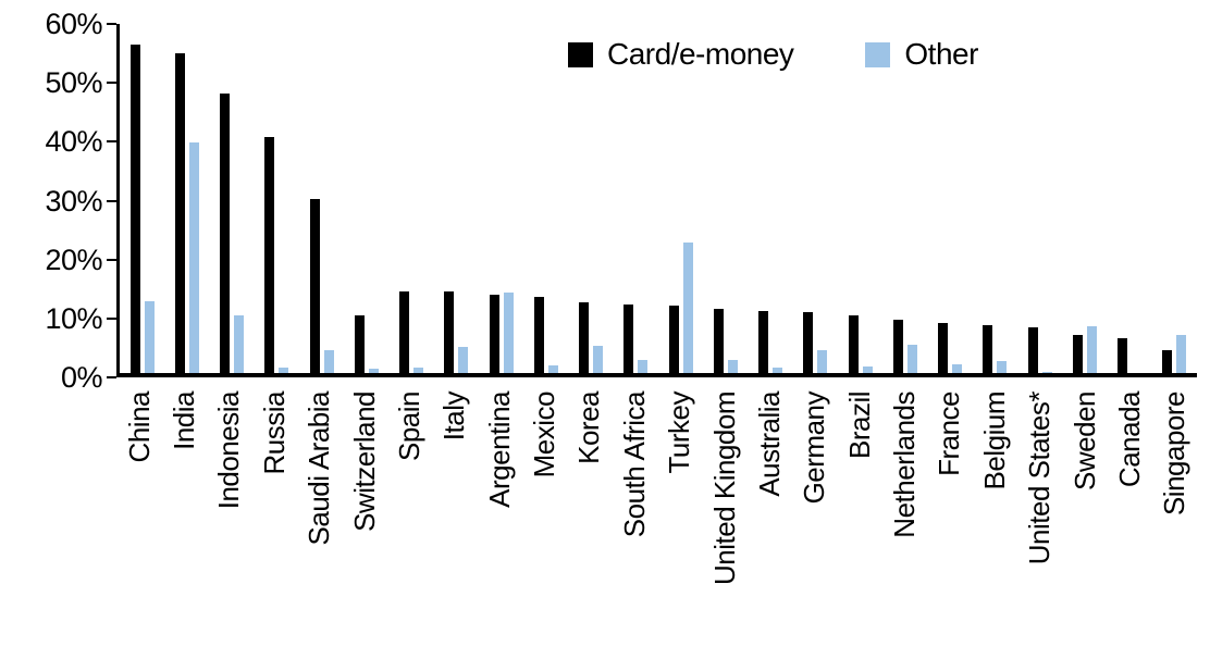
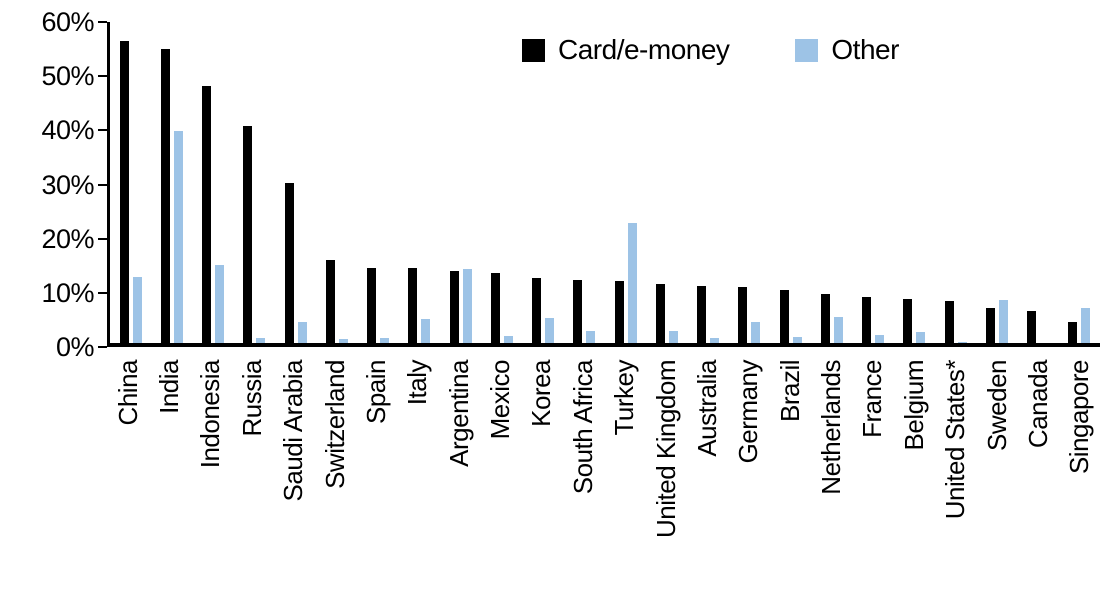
Other/Indonesia: 10% -> 14%
Card/e-money/Switzerland: 10% -> 16%
